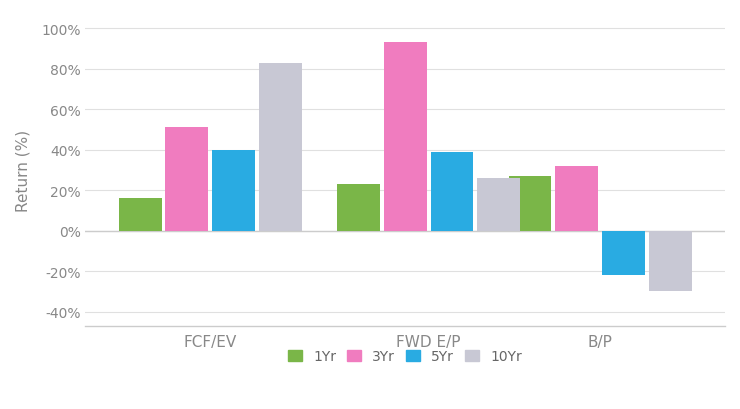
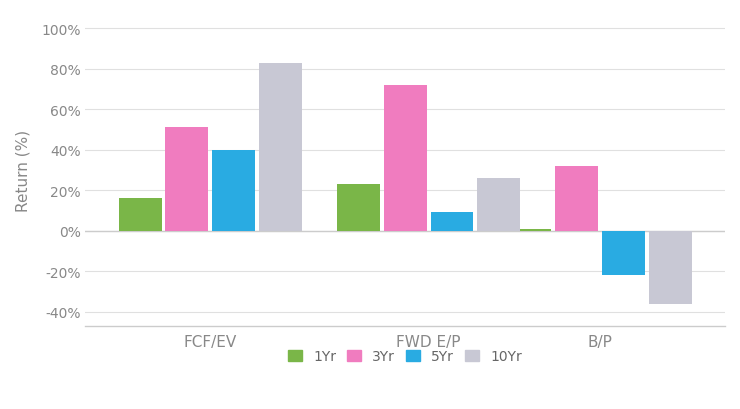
3Yr/FWD E/P: 93% -> 72%
5Yr/FWD E/P: 39% -> 9%
1Yr/B/P: 27% -> 1%
10Yr/B/P: -30% -> -36%
